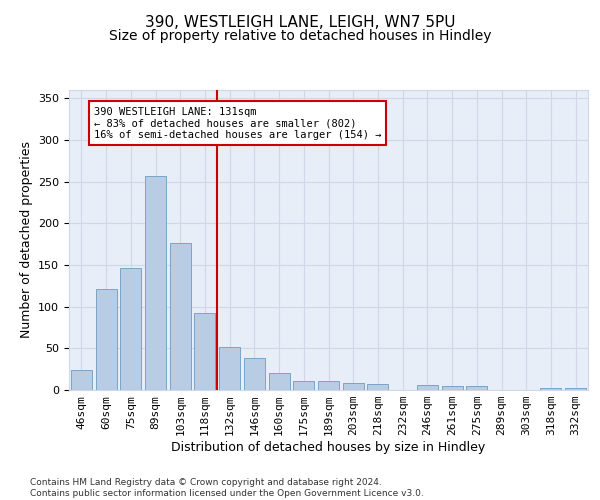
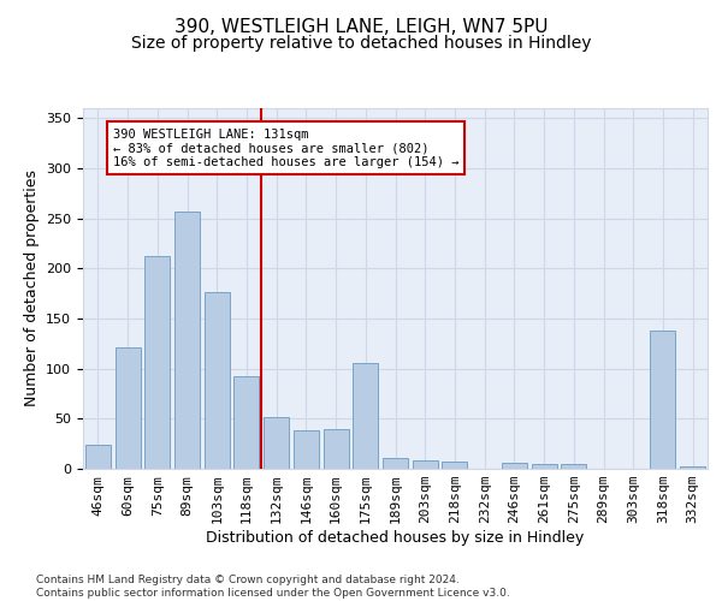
75sqm: 146 -> 212
160sqm: 20 -> 40
175sqm: 11 -> 106
318sqm: 3 -> 138
